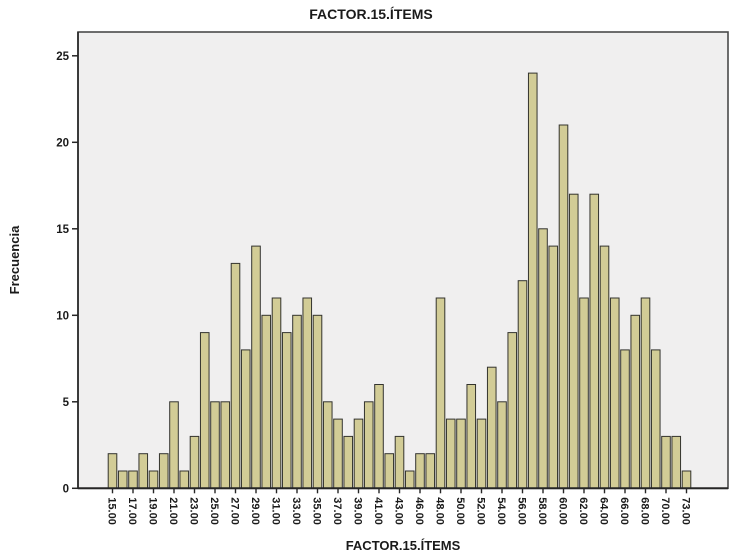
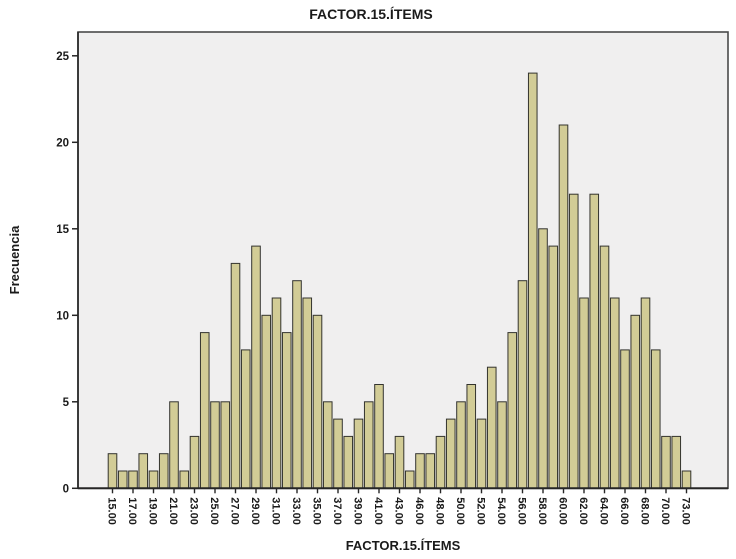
33.00: 10 -> 12
48.00: 11 -> 3
50.00: 4 -> 5
